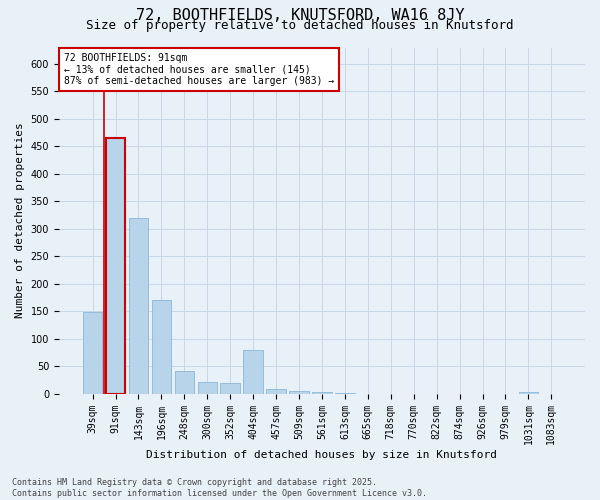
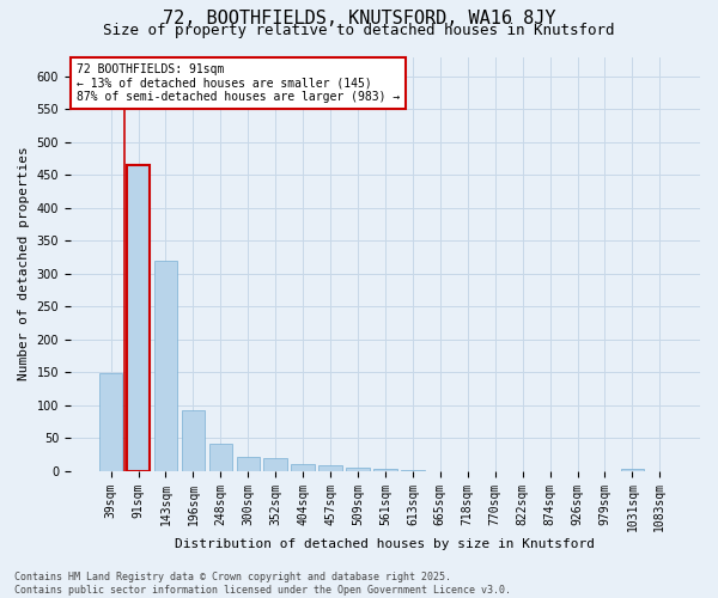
196sqm: 170 -> 93
404sqm: 80 -> 11
